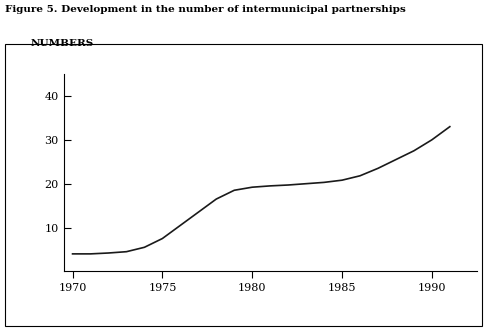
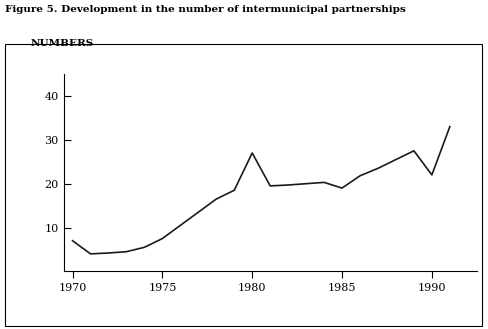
1970: 4.0 -> 7.0
1980: 19.2 -> 27.0
1985: 20.8 -> 19.0
1990: 30.0 -> 22.0
